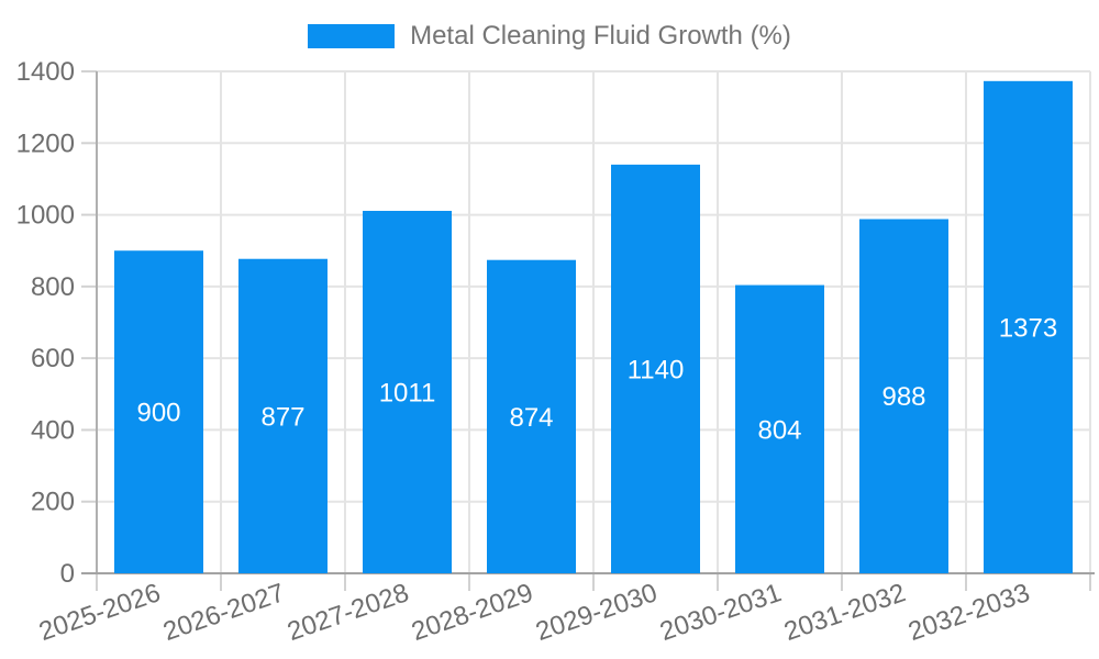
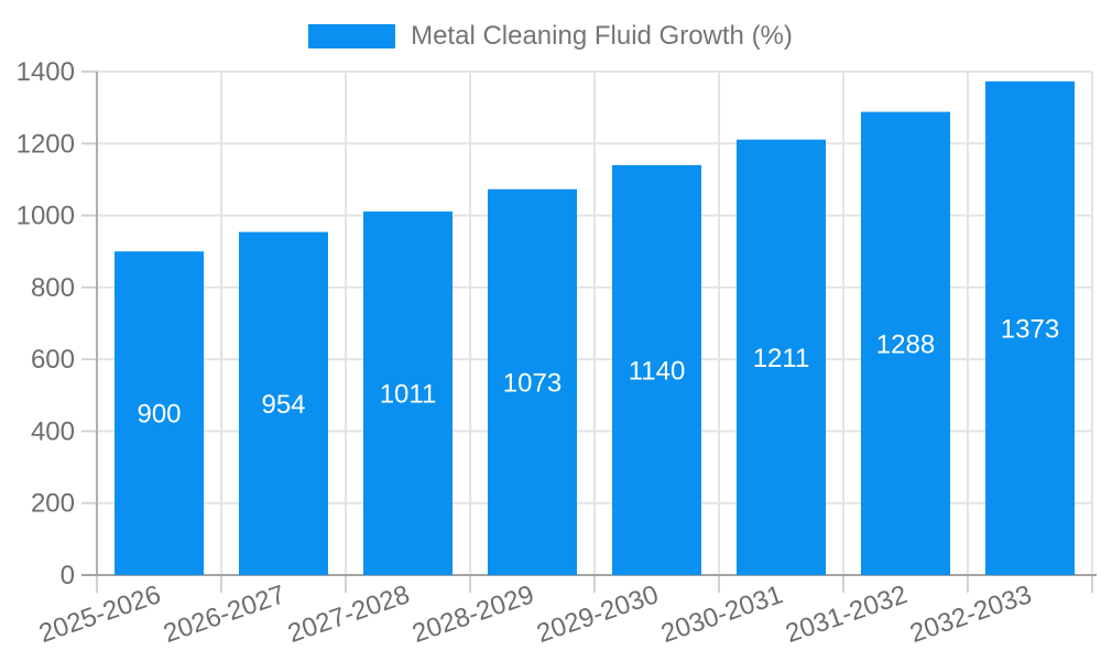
2026-2027: 877 -> 954
2028-2029: 874 -> 1073
2030-2031: 804 -> 1211
2031-2032: 988 -> 1288
